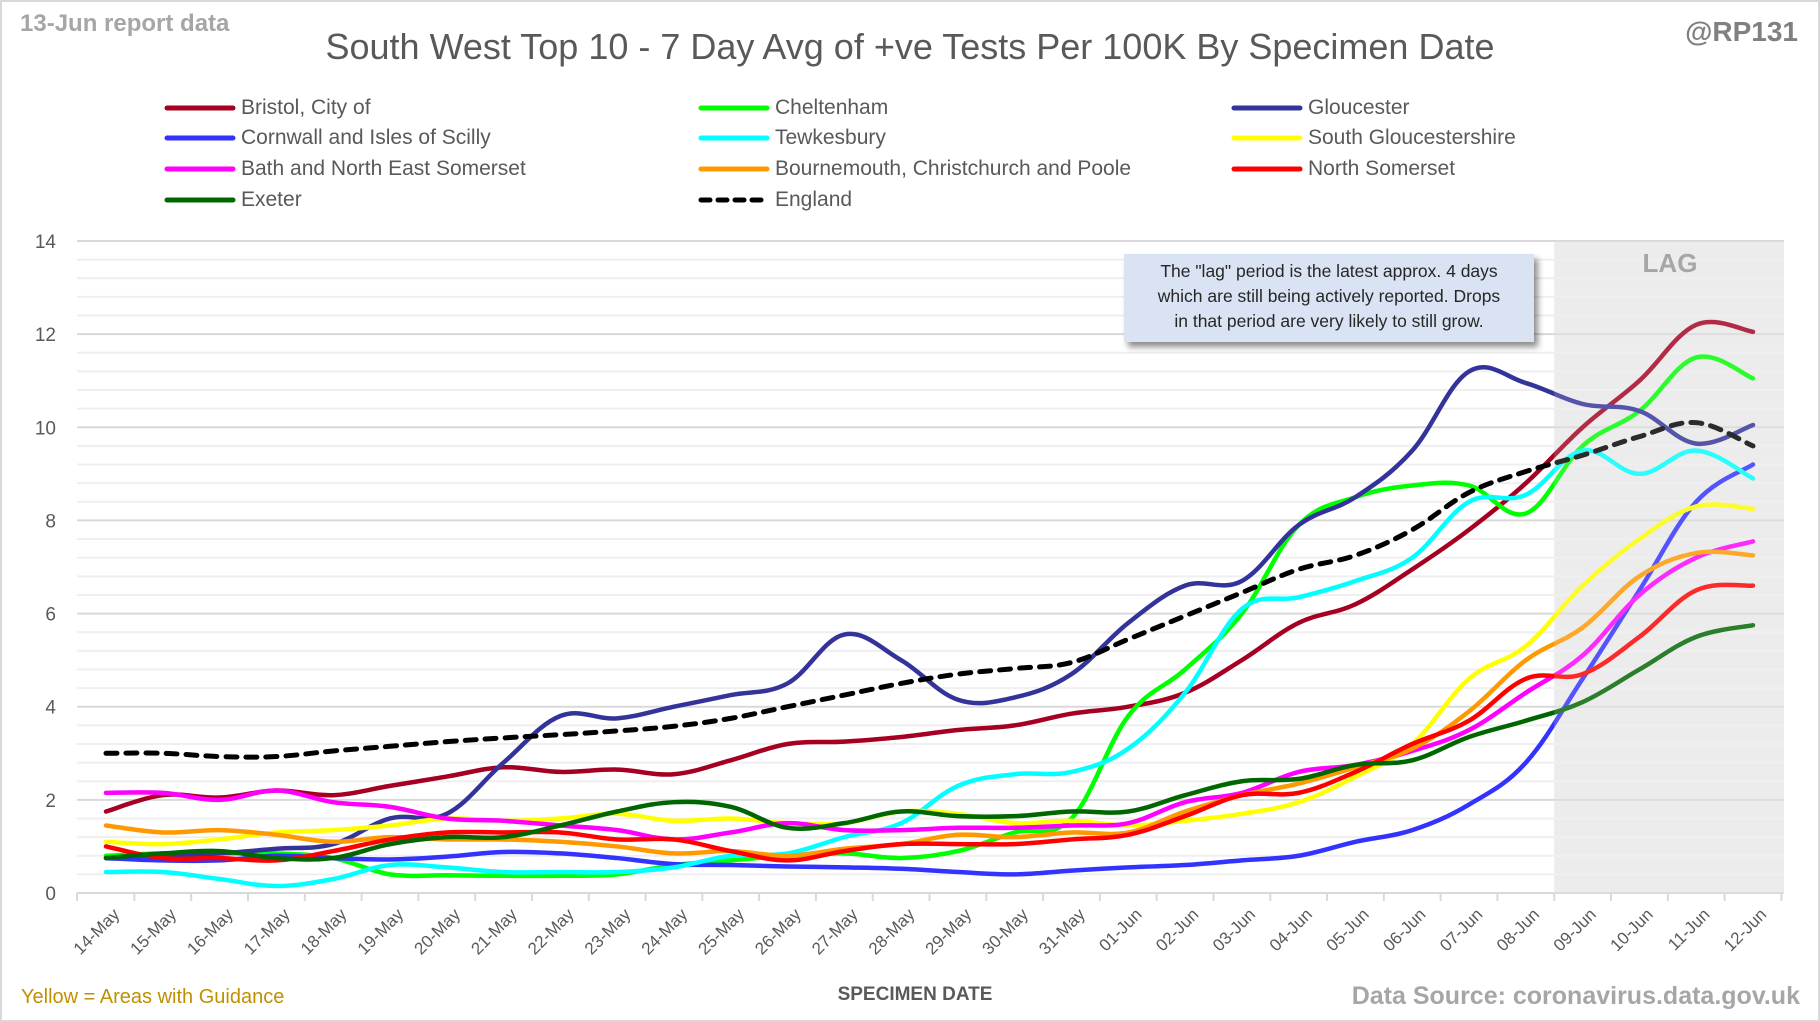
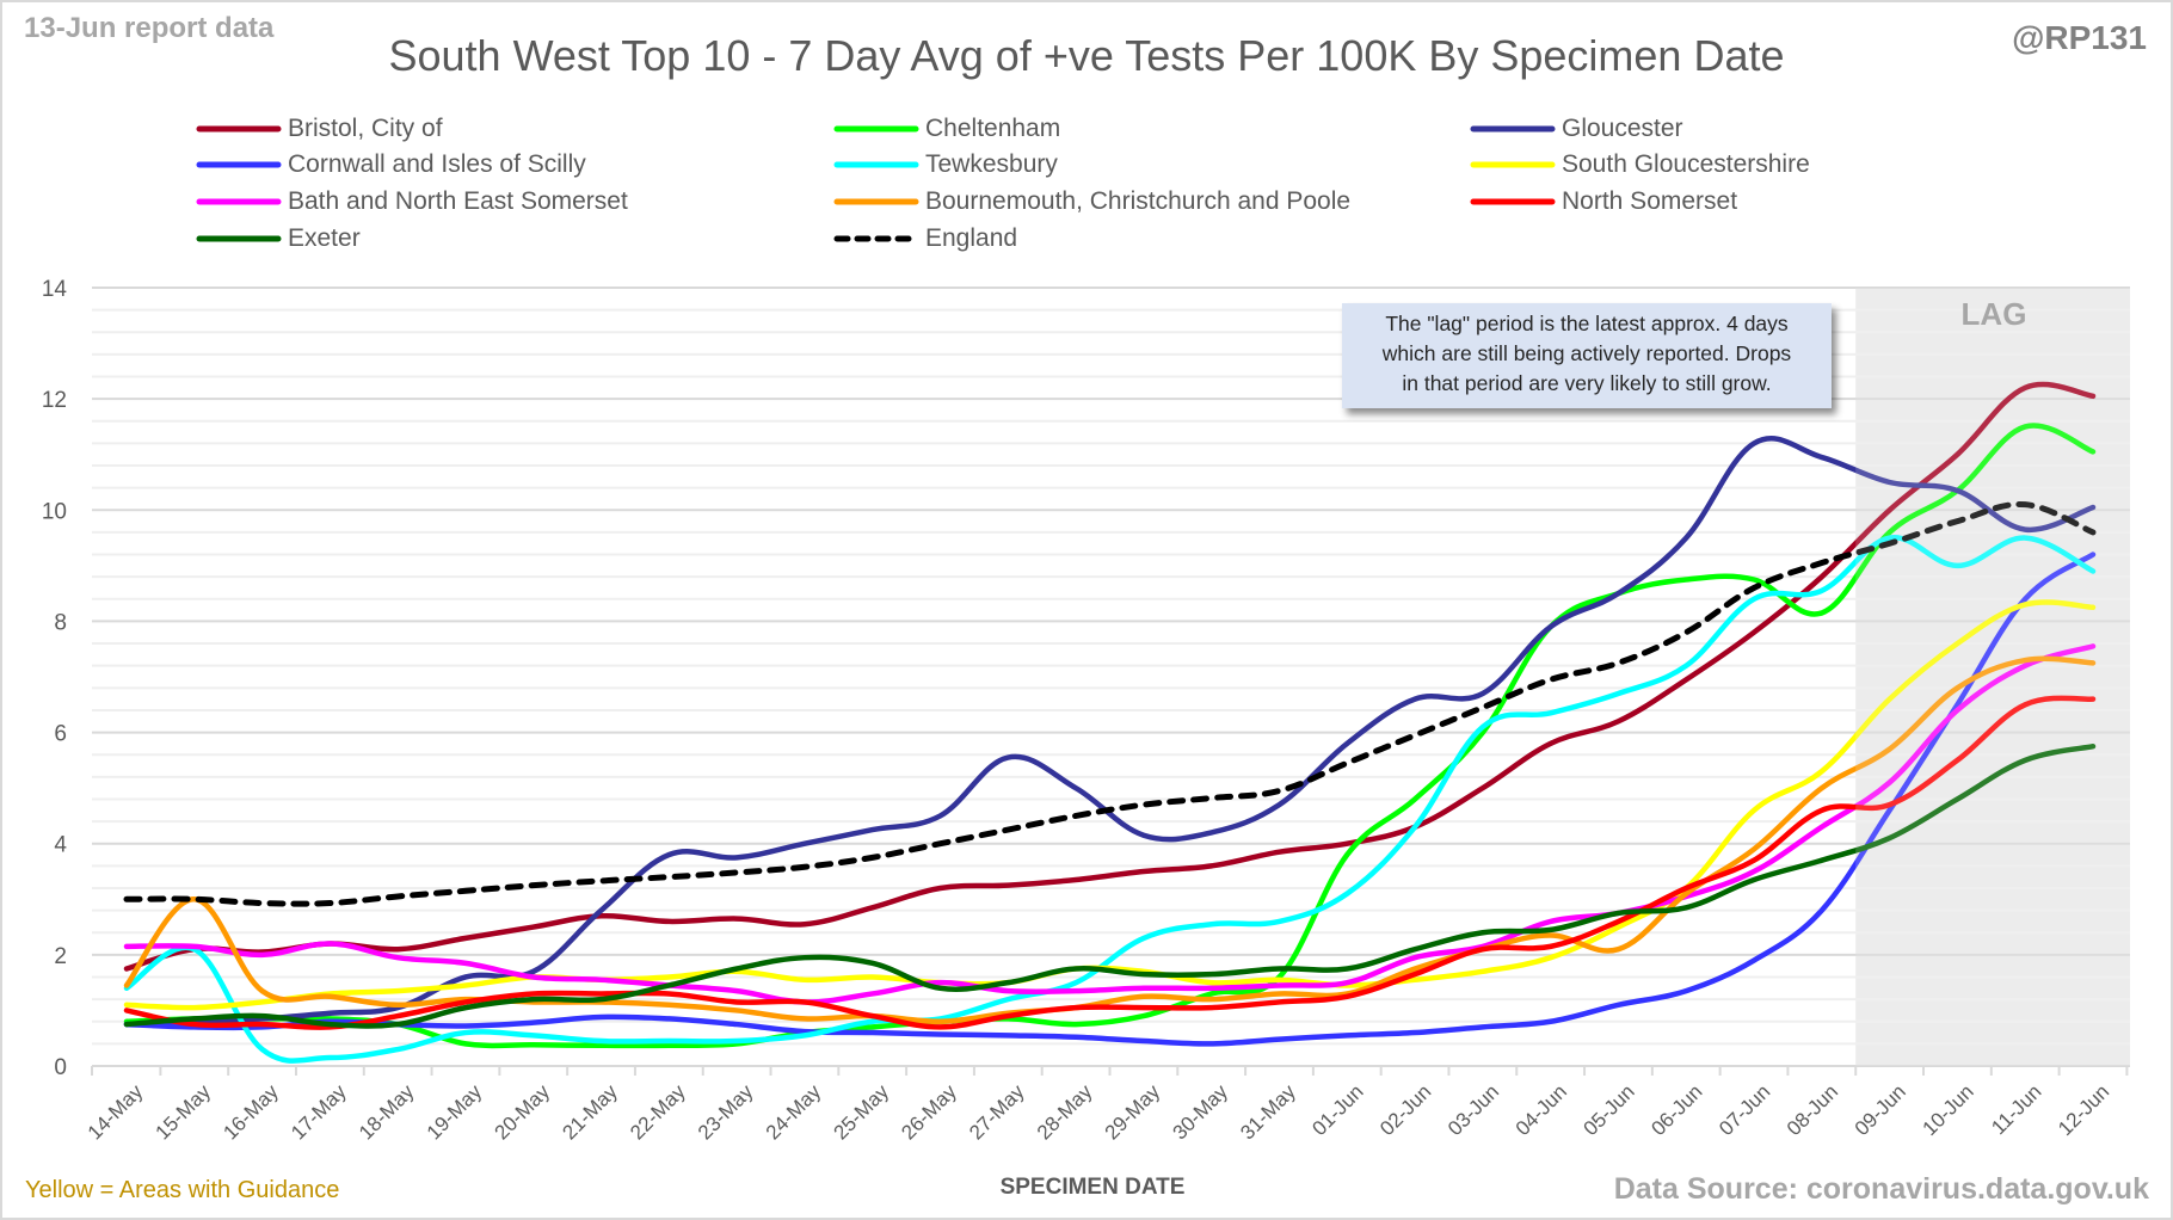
Tewkesbury/14-May: 0.5 -> 1.4
Tewkesbury/15-May: 0.5 -> 2.1
Bournemouth, Christchurch and Poole/15-May: 1.3 -> 3.0
Bournemouth, Christchurch and Poole/05-Jun: 2.7 -> 2.1
